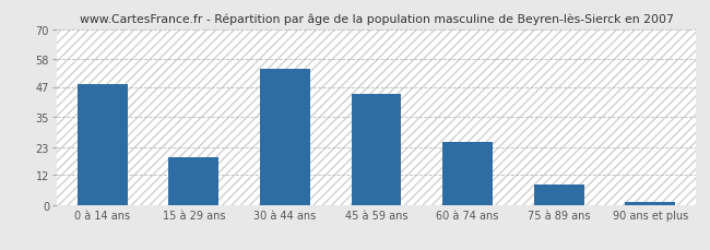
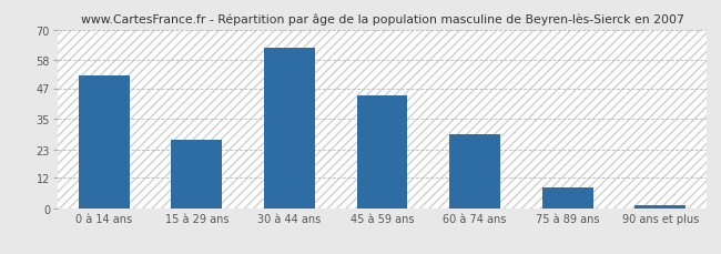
0 à 14 ans: 48 -> 52
15 à 29 ans: 19 -> 27
30 à 44 ans: 54 -> 63
60 à 74 ans: 25 -> 29
